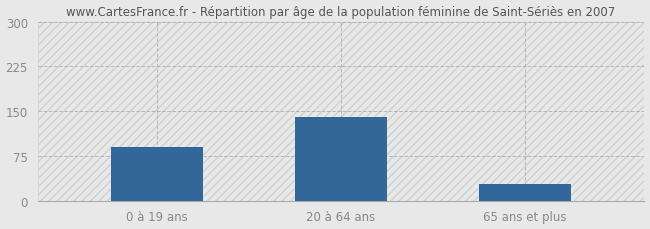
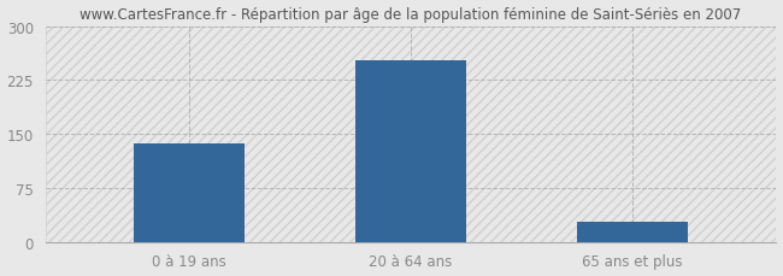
0 à 19 ans: 90 -> 137
20 à 64 ans: 140 -> 252
